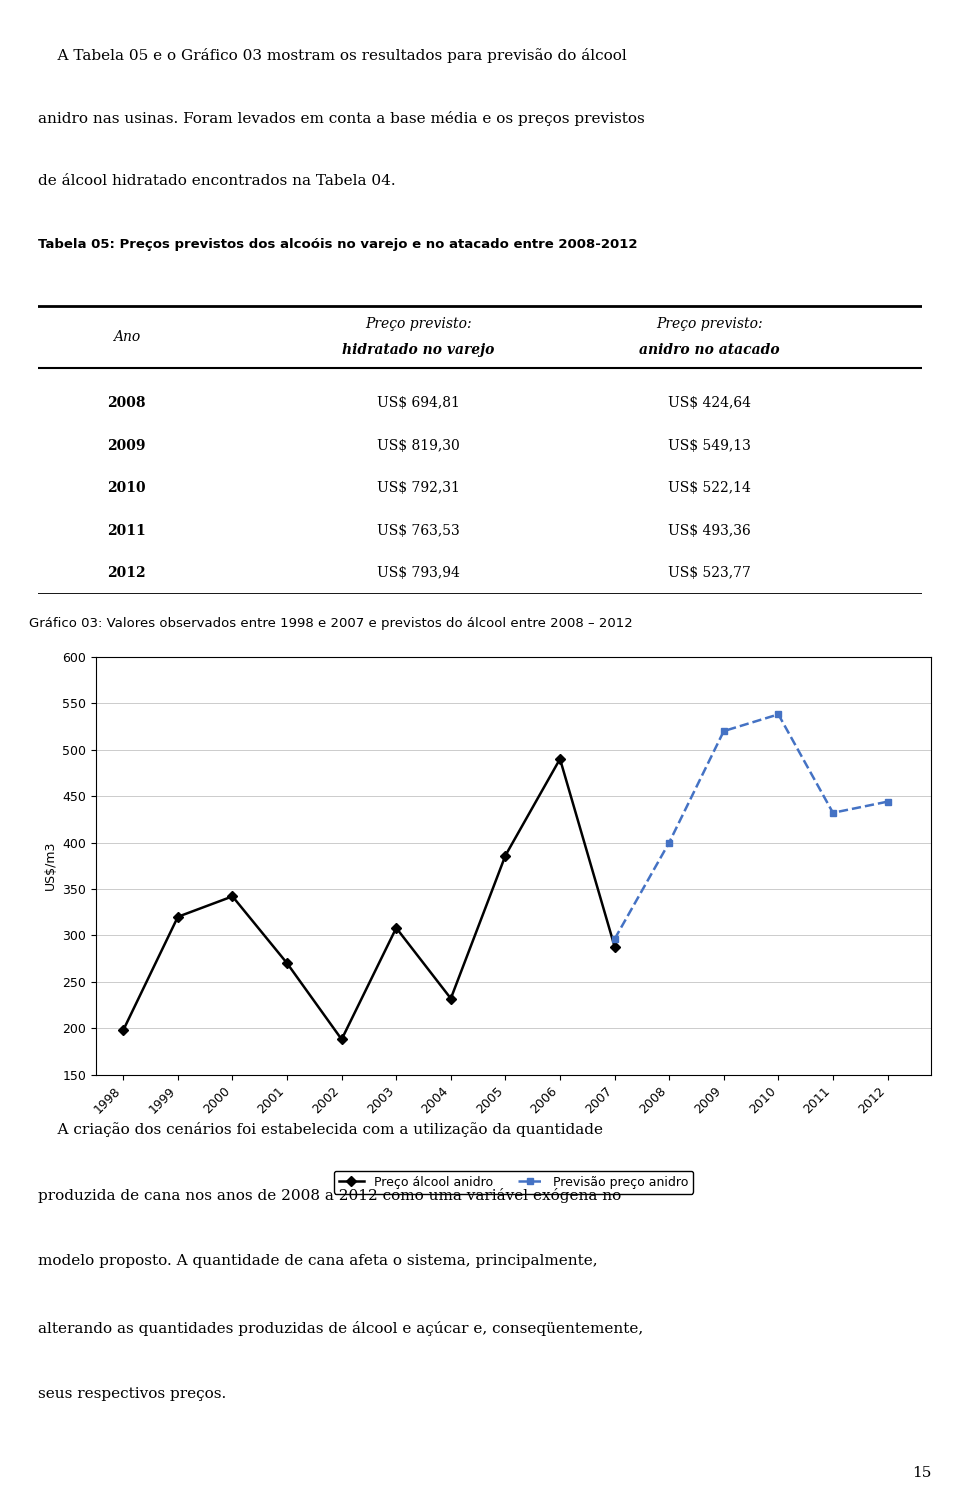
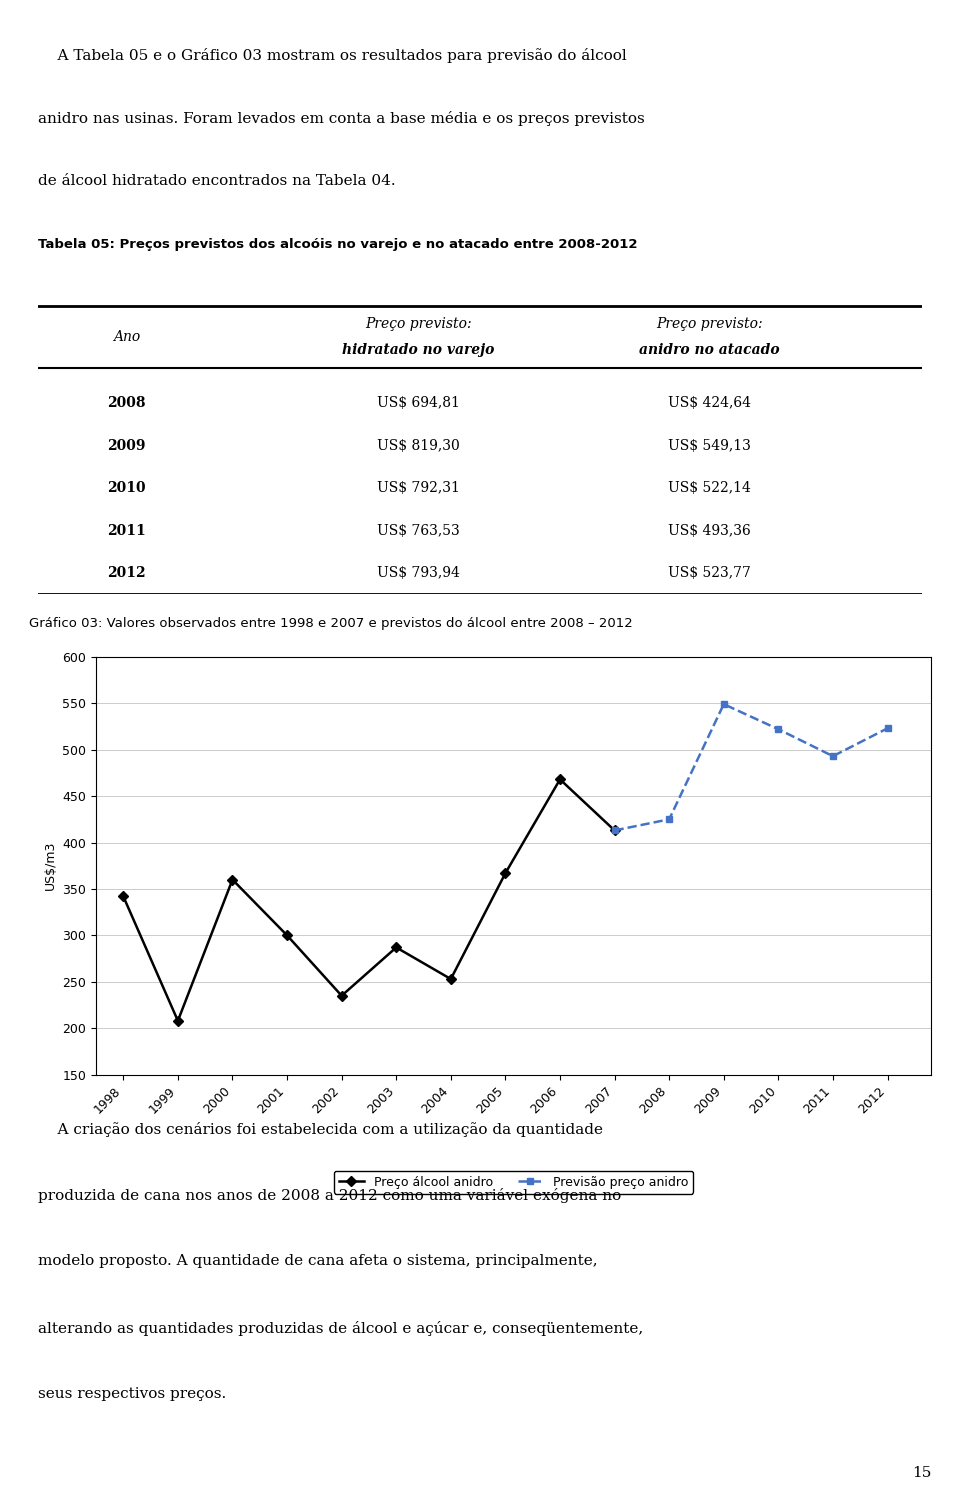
Preço álcool anidro/1998: 198 -> 342
Preço álcool anidro/1999: 320 -> 208
Preço álcool anidro/2000: 342 -> 360
Preço álcool anidro/2001: 270 -> 300
Preço álcool anidro/2002: 188 -> 235
Preço álcool anidro/2003: 308 -> 287
Preço álcool anidro/2004: 232 -> 253
Preço álcool anidro/2005: 386 -> 367
Preço álcool anidro/2006: 490 -> 468
Preço álcool anidro/2007: 288 -> 413
Previsão preço anidro/2007: 296 -> 413
Previsão preço anidro/2008: 400 -> 425
Previsão preço anidro/2009: 520 -> 549
Previsão preço anidro/2010: 538 -> 522
Previsão preço anidro/2011: 432 -> 493
Previsão preço anidro/2012: 444 -> 523
